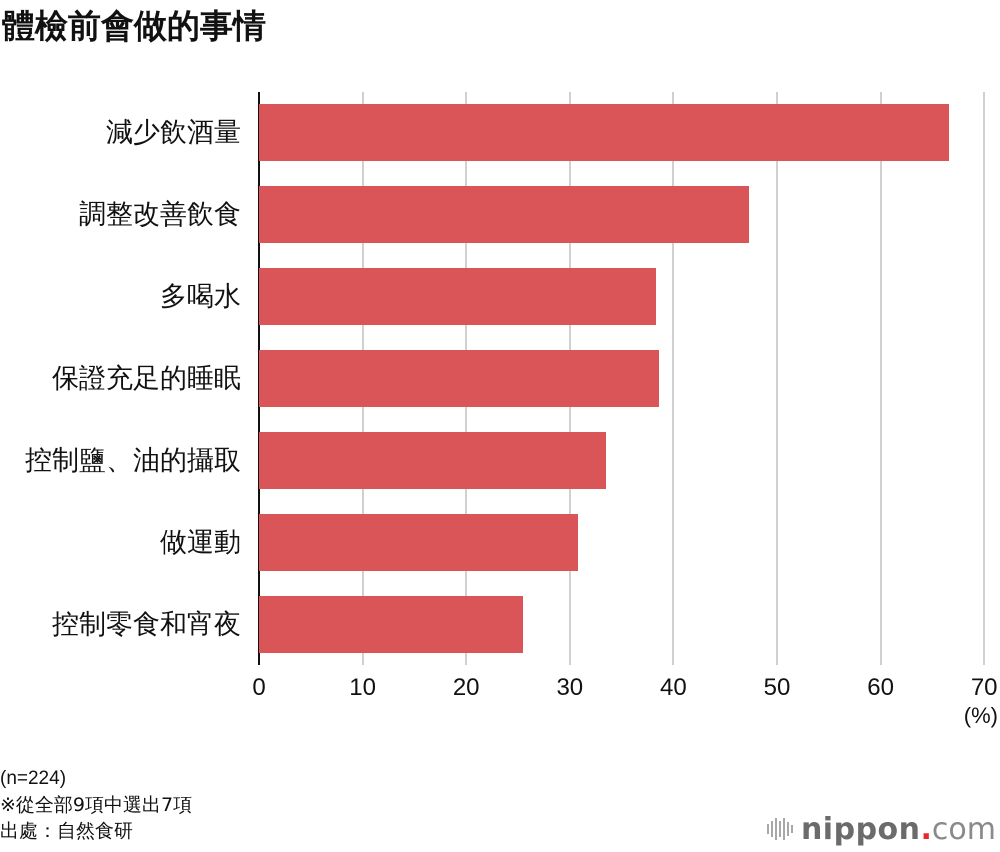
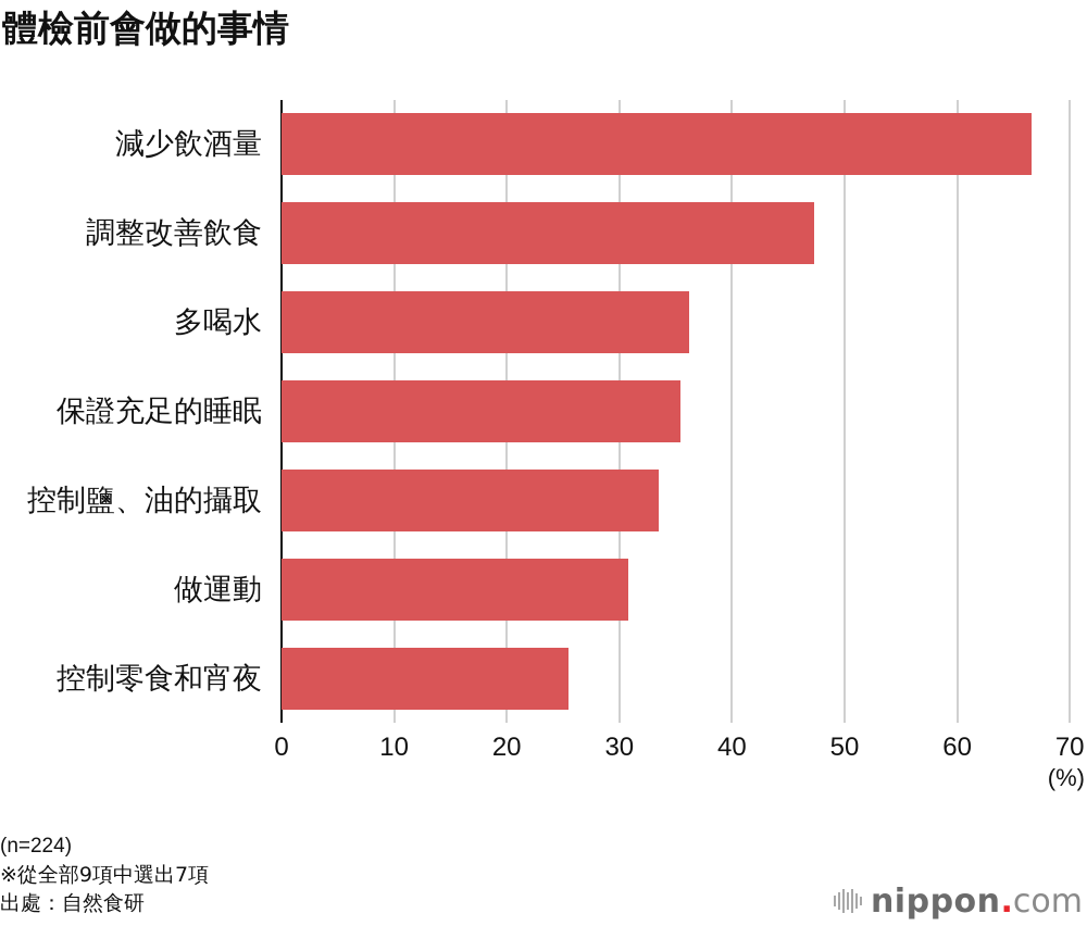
多喝水: 38.3 -> 36.2
保證充足的睡眠: 38.6 -> 35.4
